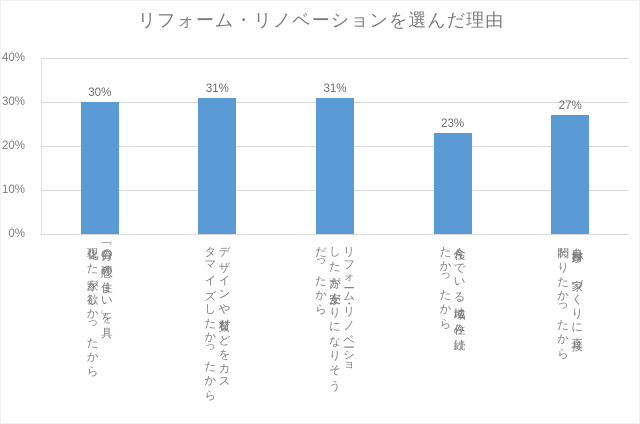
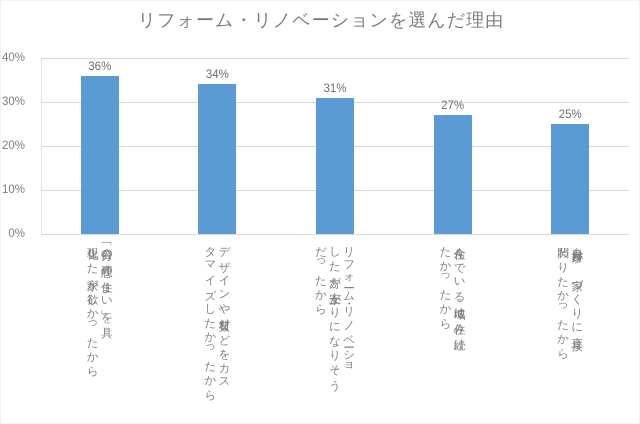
「自分の理想の住まい」を具現化した家が欲しかったから: 30% -> 36%
デザインや材質などをカスタマイズしたかったから: 31% -> 34%
今住んでいる地域に住み続けたかったから: 23% -> 27%
自分自身が、家づくりに直接関わりたかったから: 27% -> 25%
